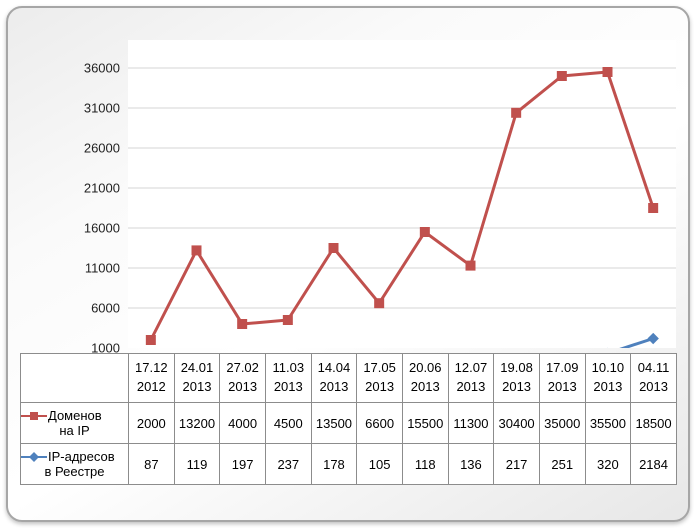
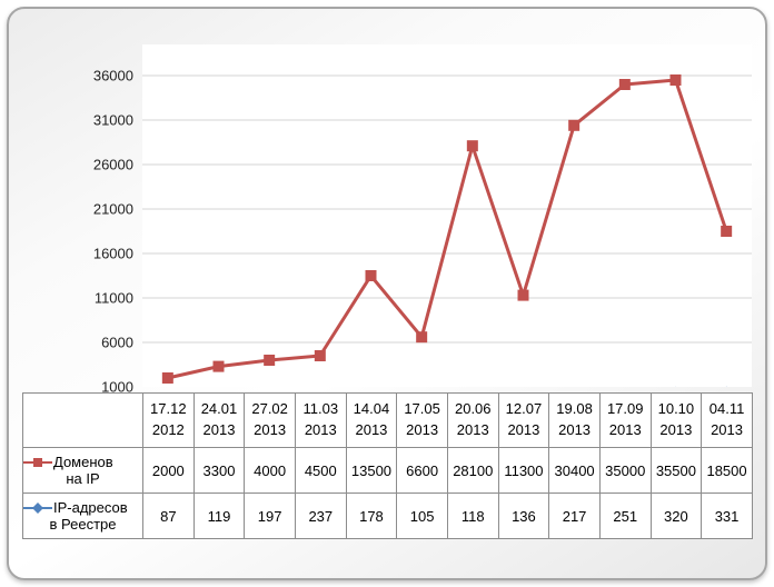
Доменов на IP/24.01 2013: 13200 -> 3300
Доменов на IP/20.06 2013: 15500 -> 28100
IP-адресов в Реестре/04.11 2013: 2184 -> 331
